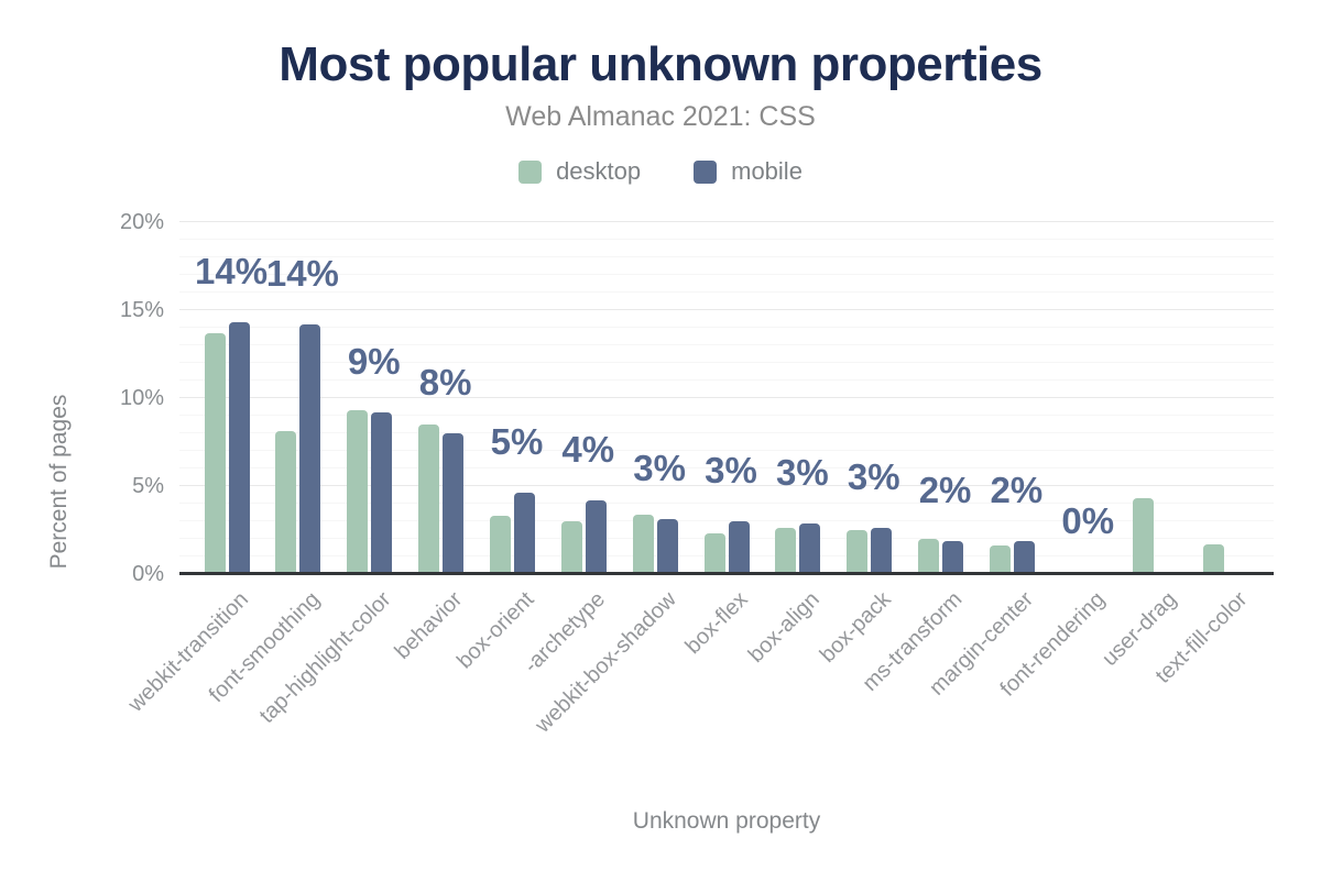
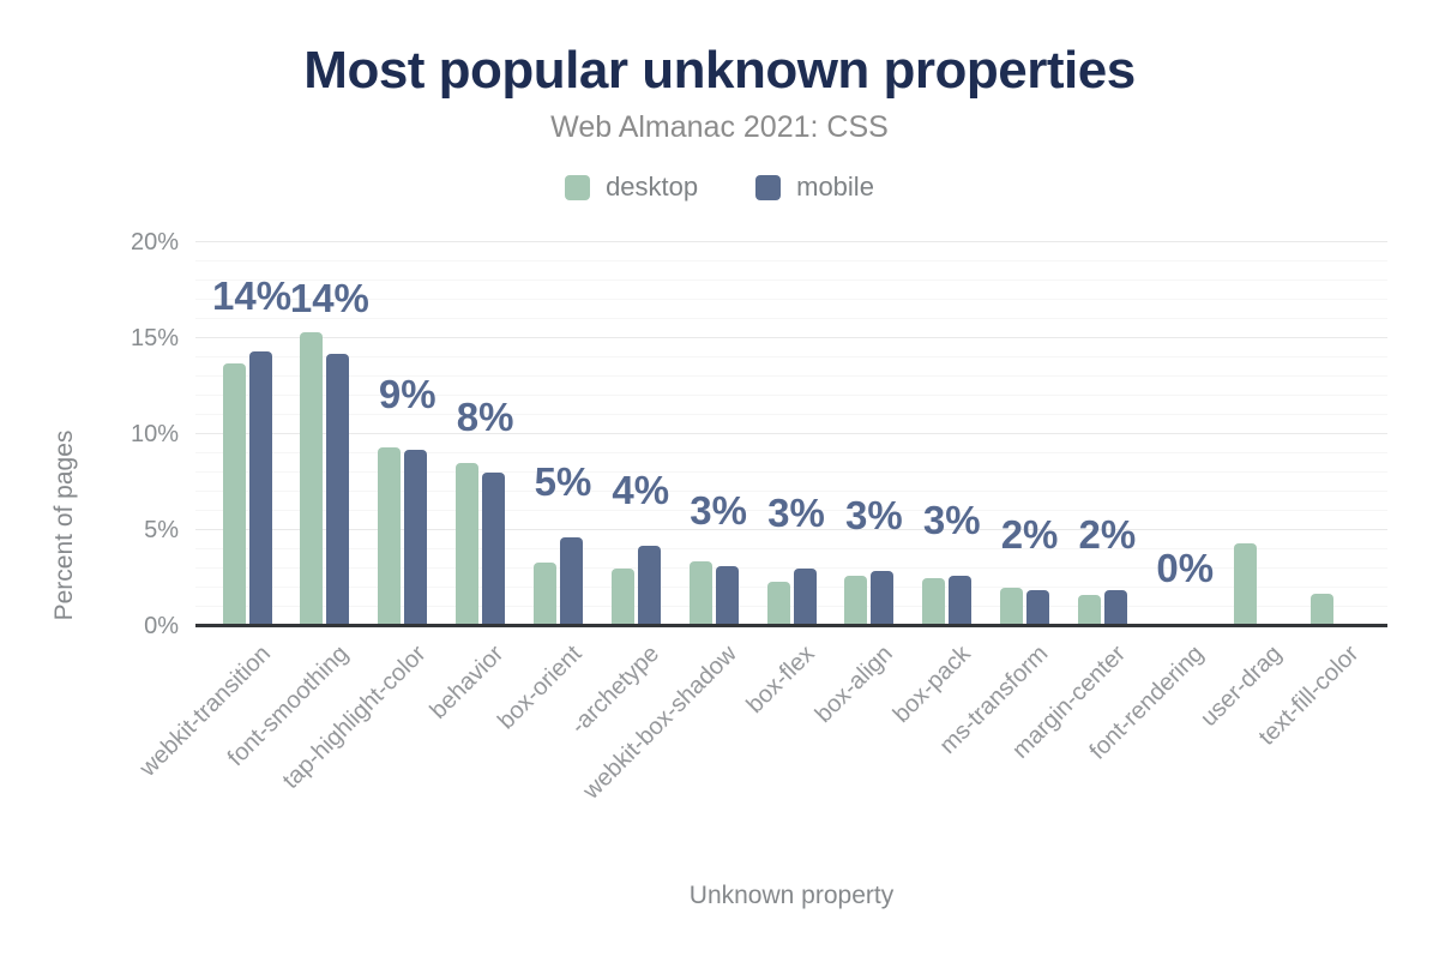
desktop/font-smoothing: 8.1% -> 15.3%
